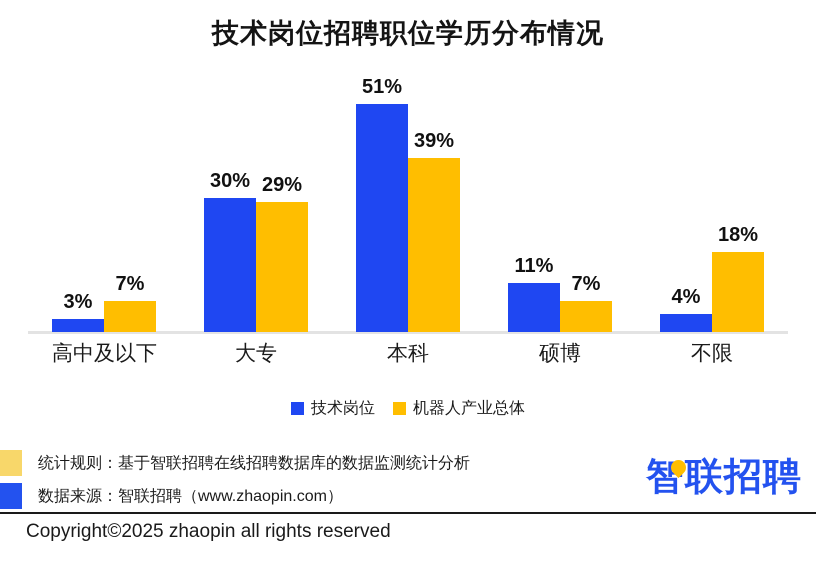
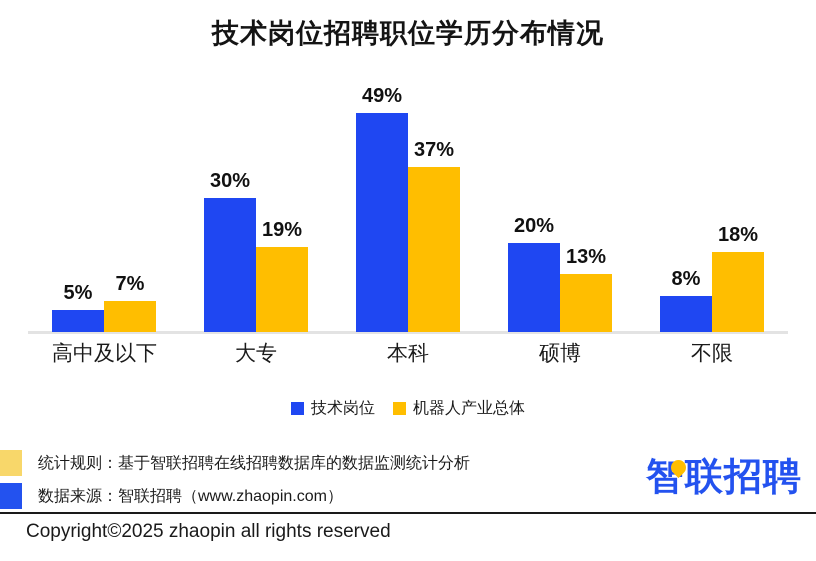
技术岗位/高中及以下: 3% -> 5%
机器人产业总体/大专: 29% -> 19%
技术岗位/本科: 51% -> 49%
机器人产业总体/本科: 39% -> 37%
技术岗位/硕博: 11% -> 20%
机器人产业总体/硕博: 7% -> 13%
技术岗位/不限: 4% -> 8%
